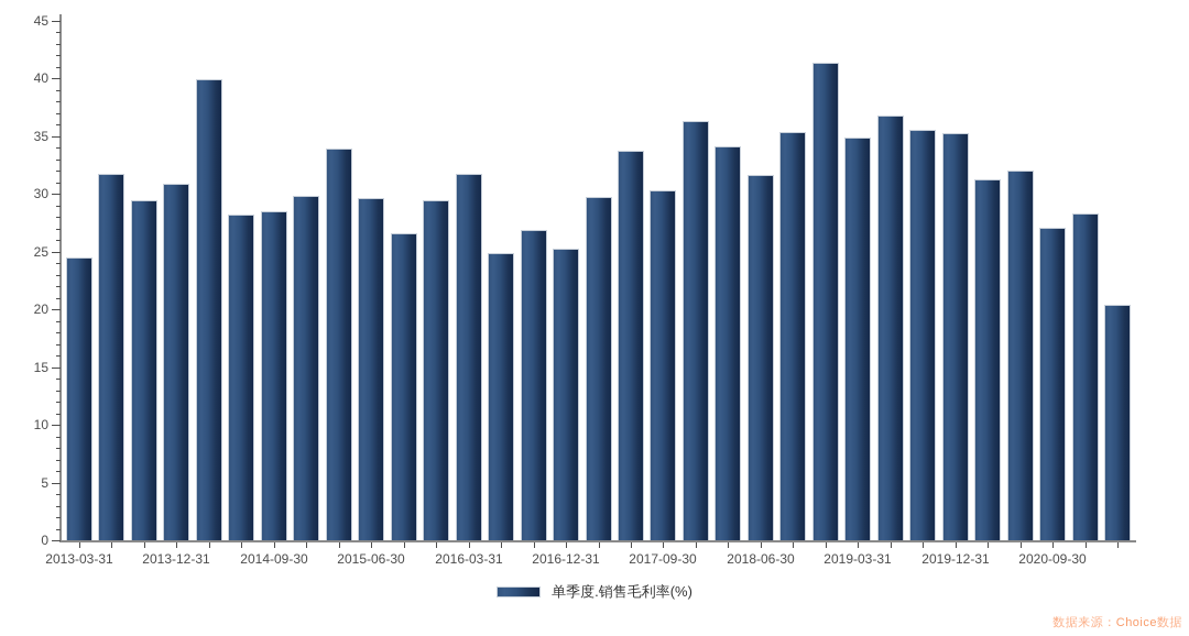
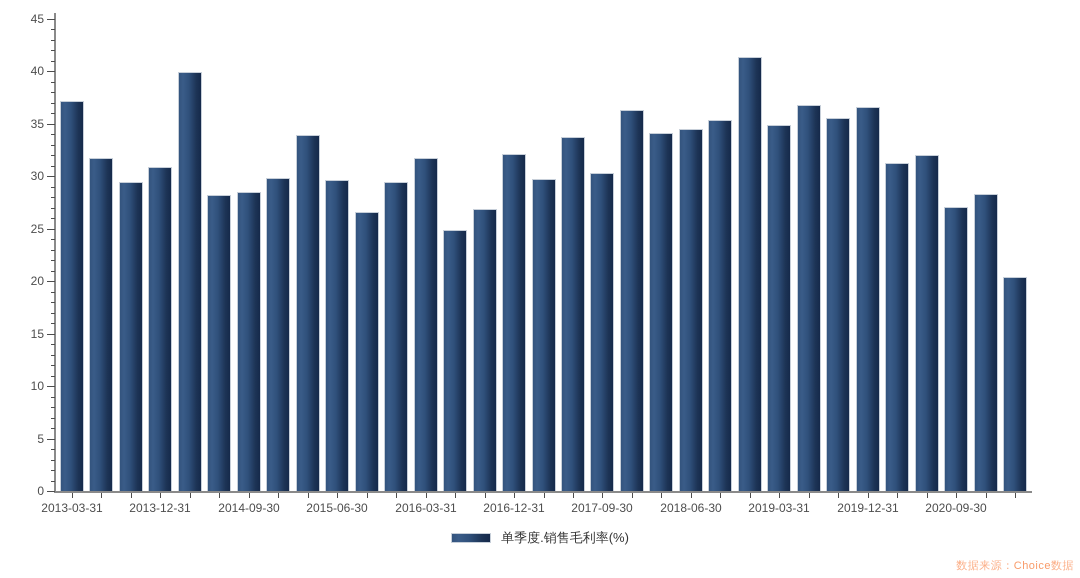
2013-03-31: 24.5 -> 37.1
2016-12-31: 25.2 -> 32.1
2018-06-30: 31.6 -> 34.5
2019-12-31: 35.2 -> 36.6
